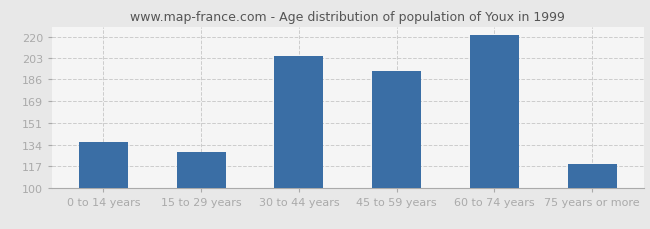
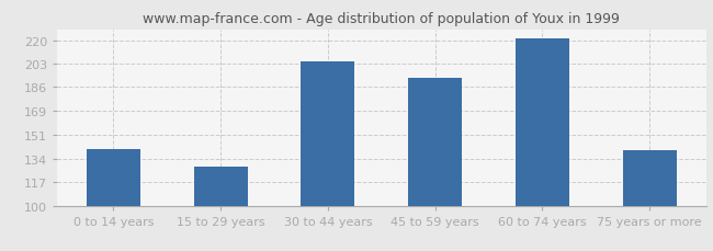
0 to 14 years: 136 -> 141
75 years or more: 119 -> 140
